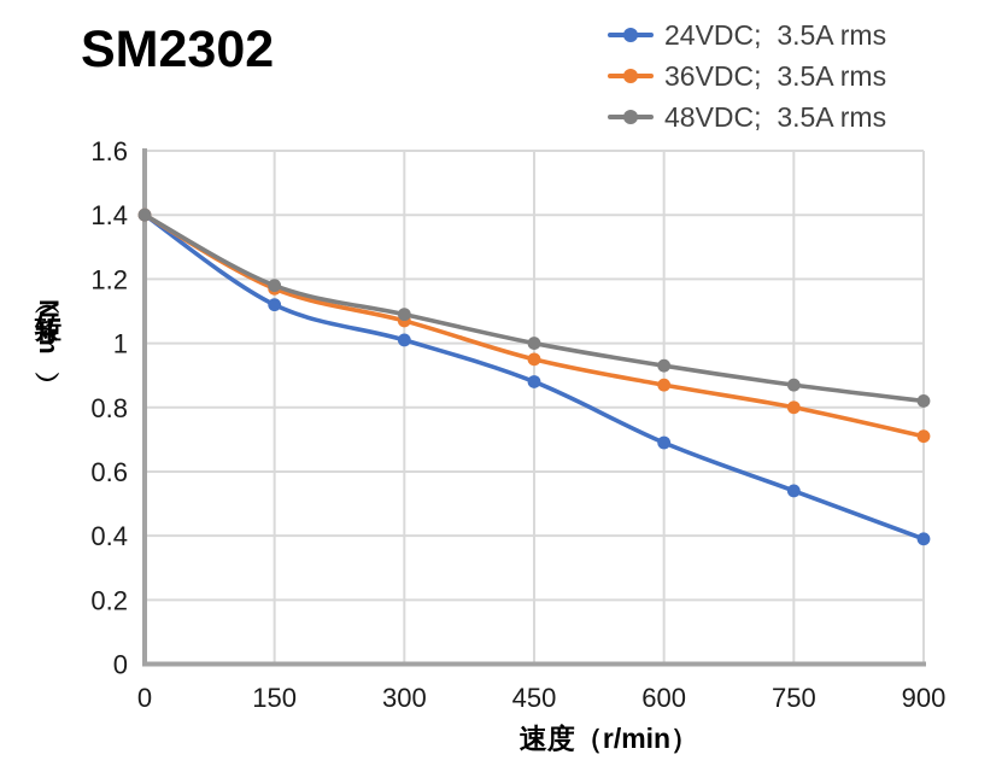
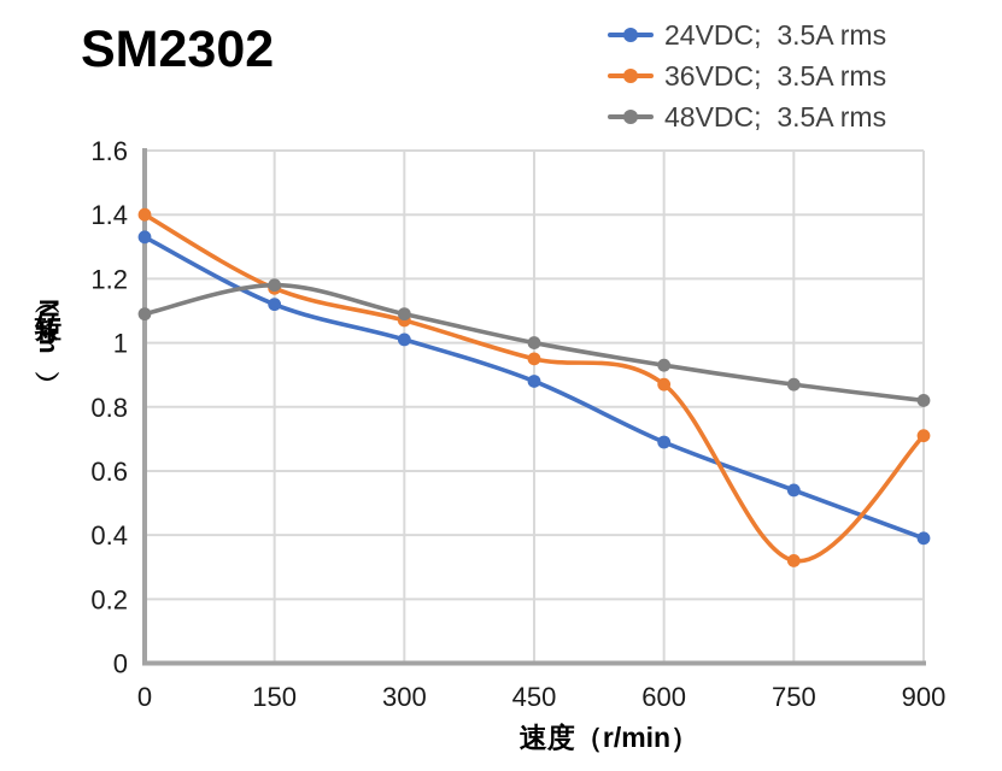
24VDC; 3.5A rms/0: 1.40 -> 1.33
48VDC; 3.5A rms/0: 1.40 -> 1.09
36VDC; 3.5A rms/750: 0.80 -> 0.32
